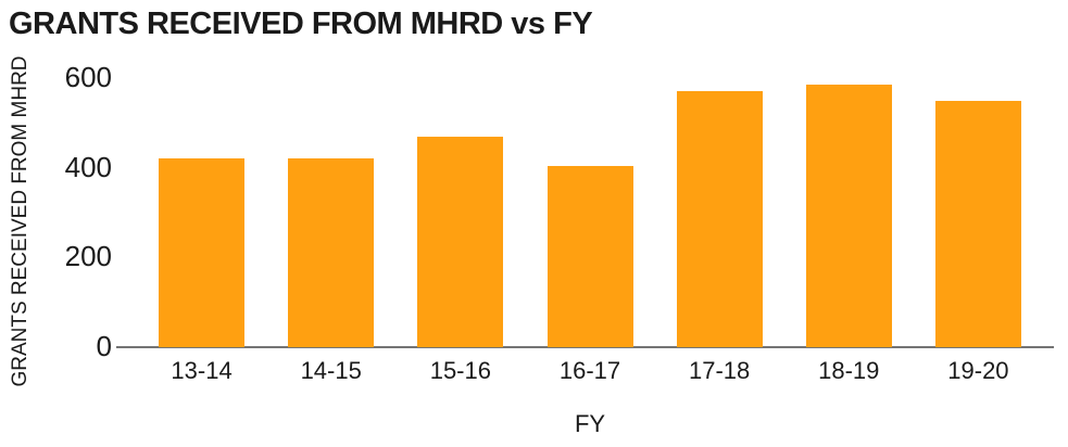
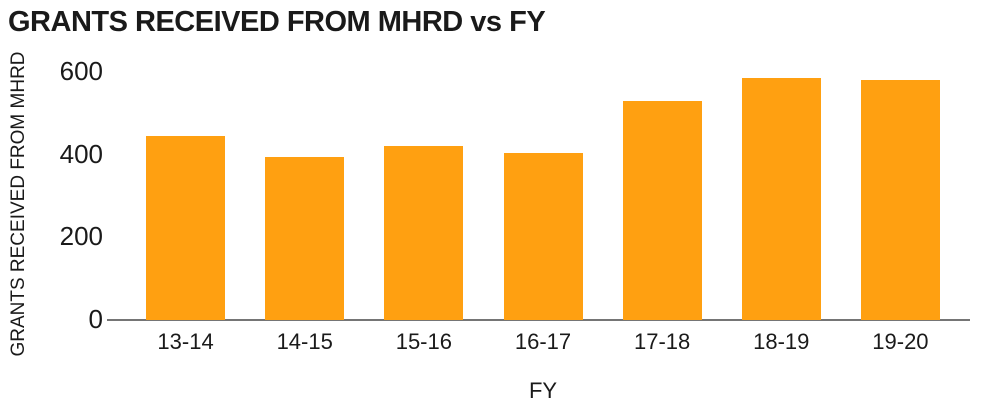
13-14: 420 -> 440
14-15: 420 -> 400
15-16: 470 -> 420
17-18: 570 -> 530
19-20: 550 -> 580
